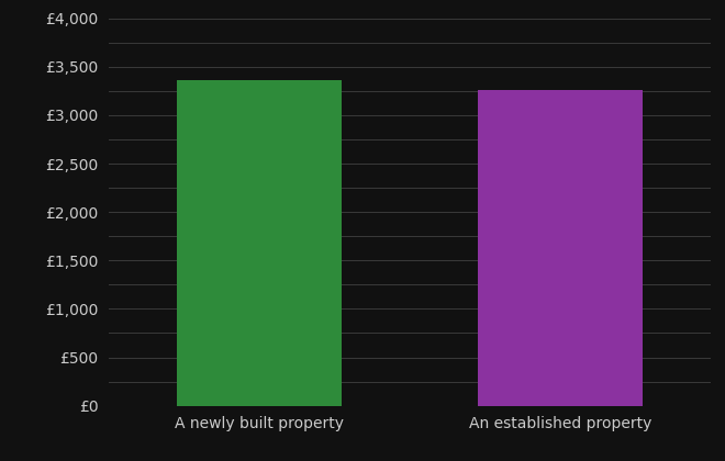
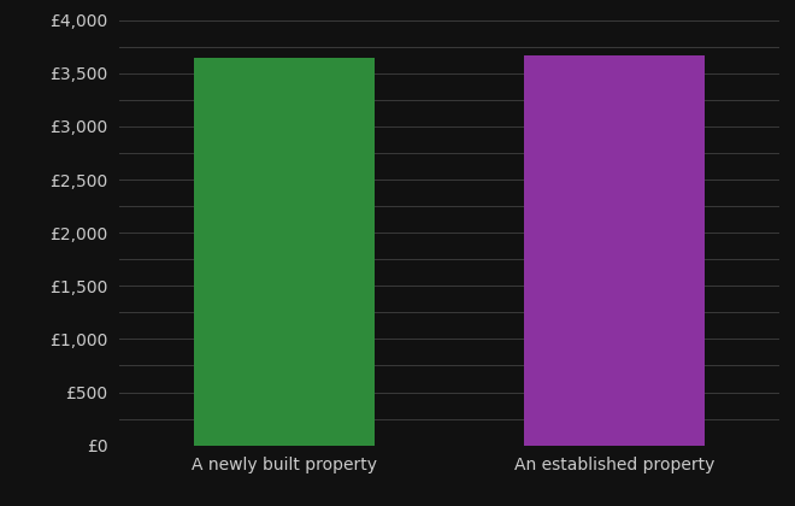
A newly built property: £3,360 -> £3,650
An established property: £3,260 -> £3,670
